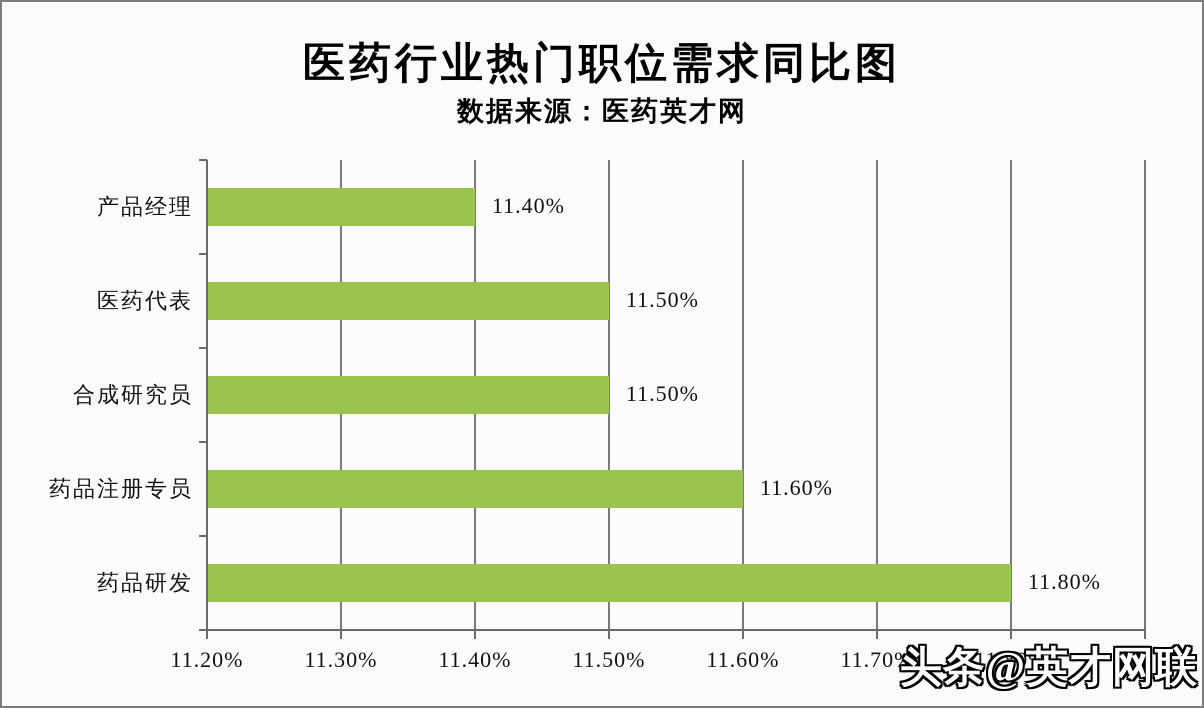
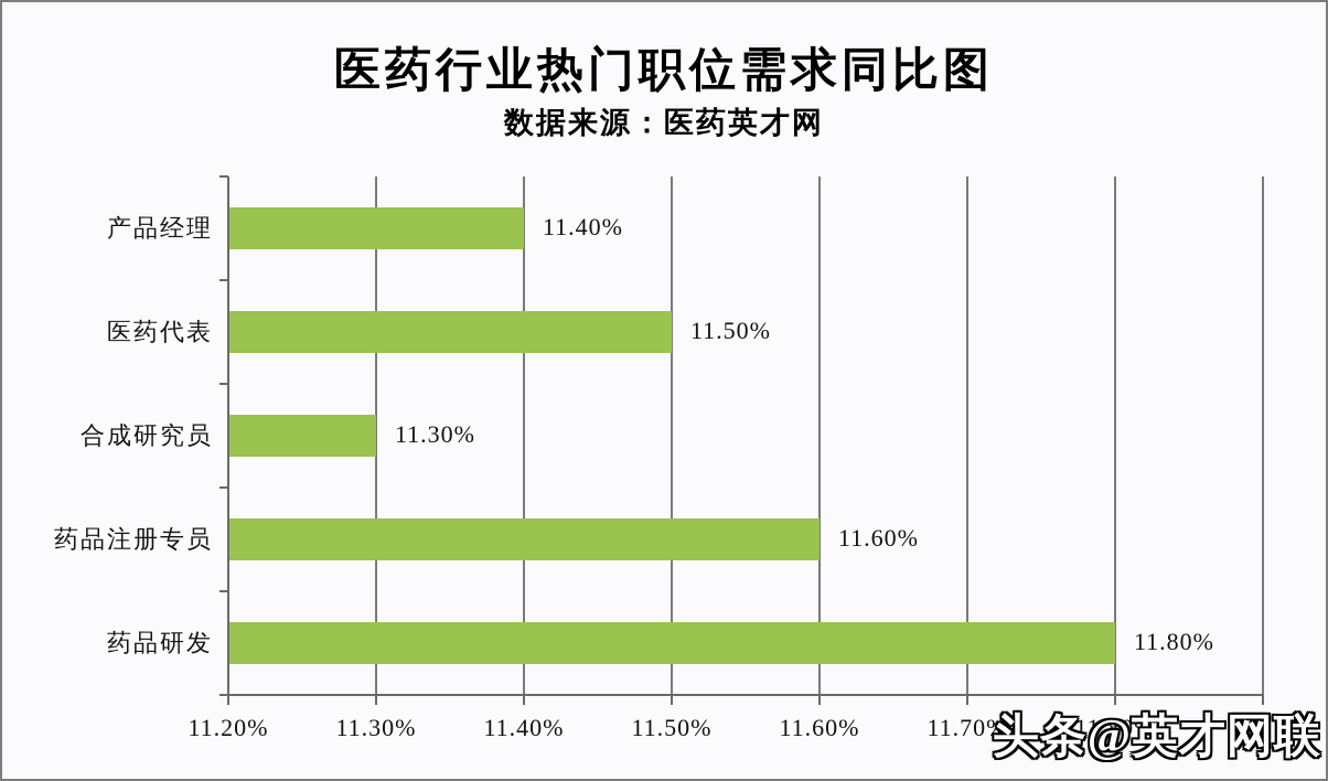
合成研究员: 11.50% -> 11.30%
